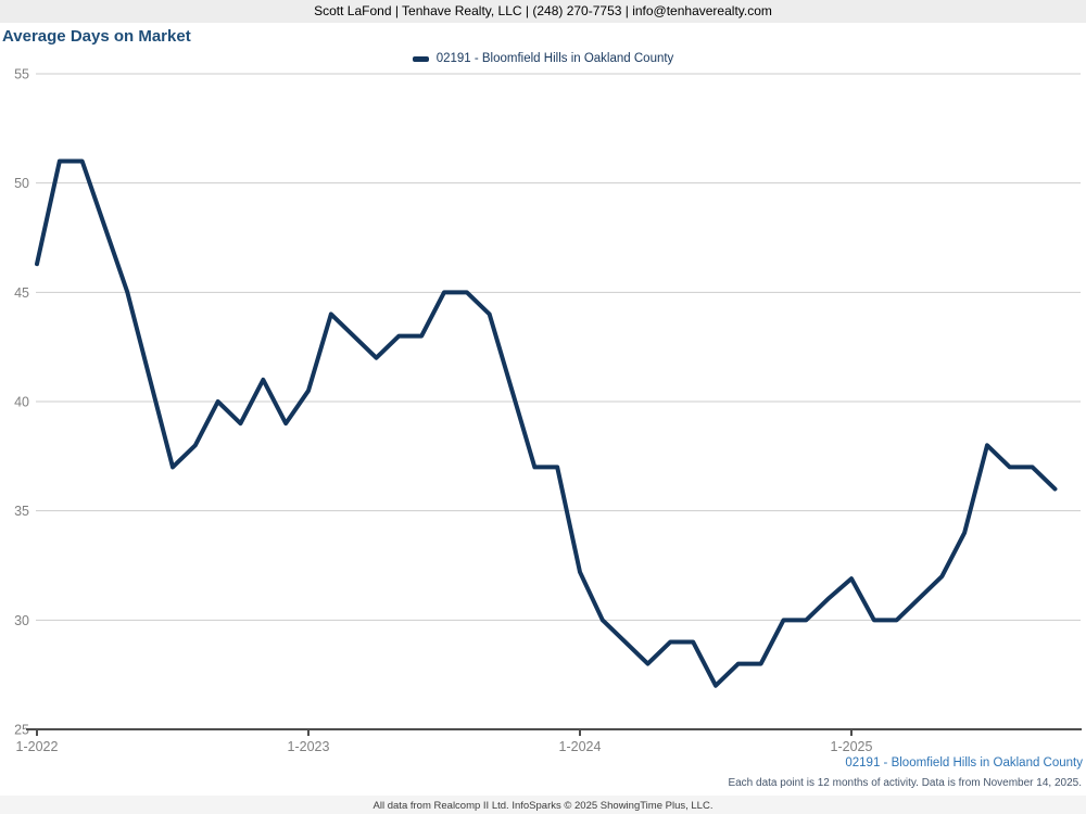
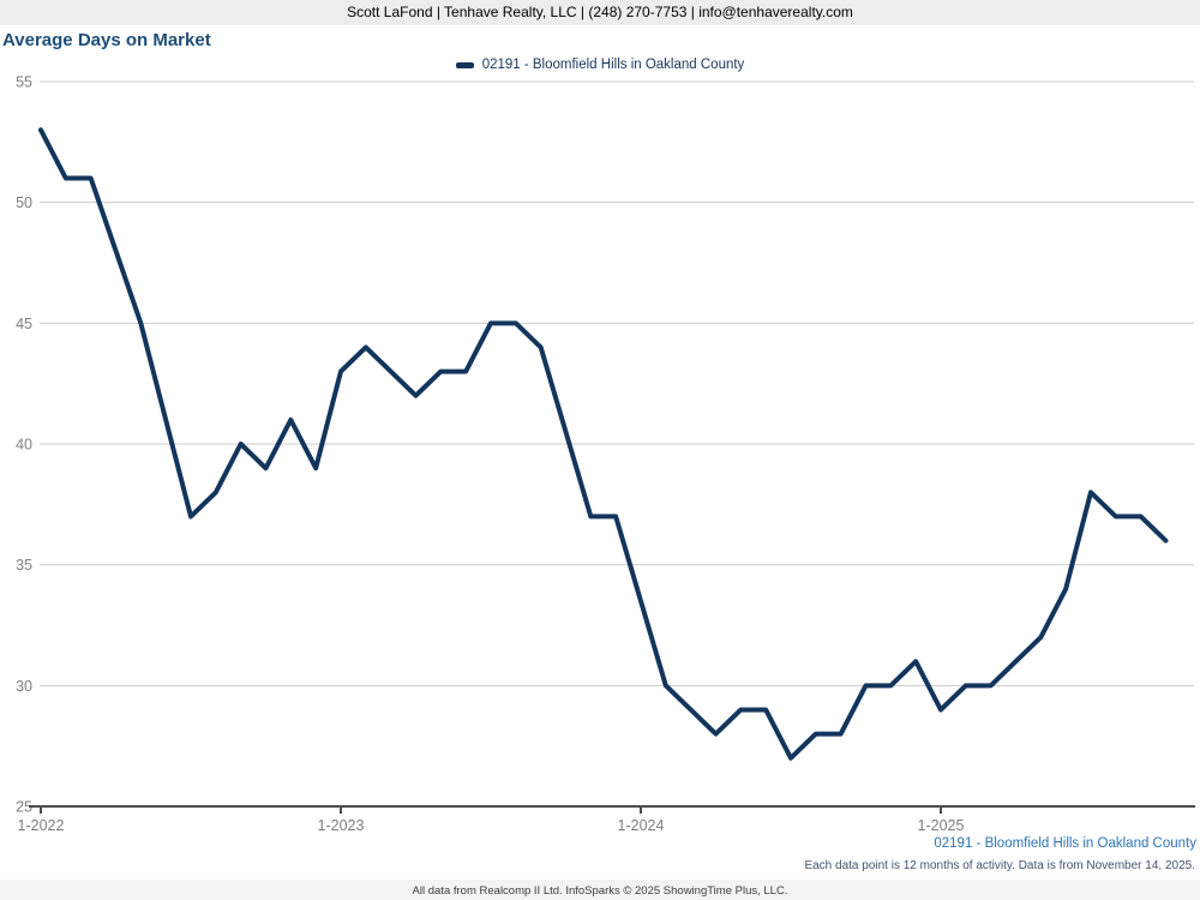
1-2022: 46.3 -> 53.0
1-2023: 40.5 -> 43.0
1-2024: 32.2 -> 33.5
1-2025: 31.9 -> 29.0
